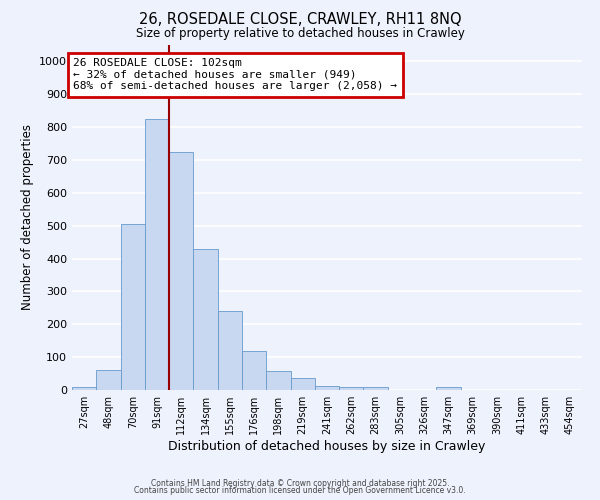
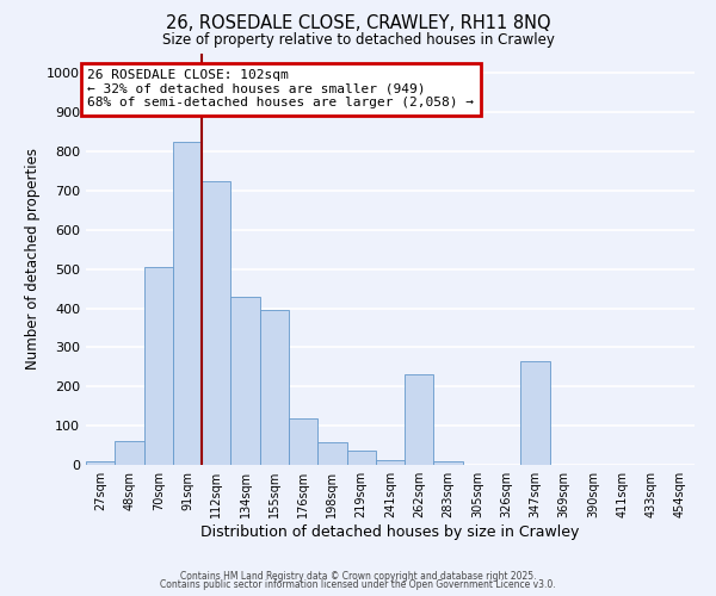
155sqm: 240 -> 395
262sqm: 10 -> 230
347sqm: 8 -> 265
